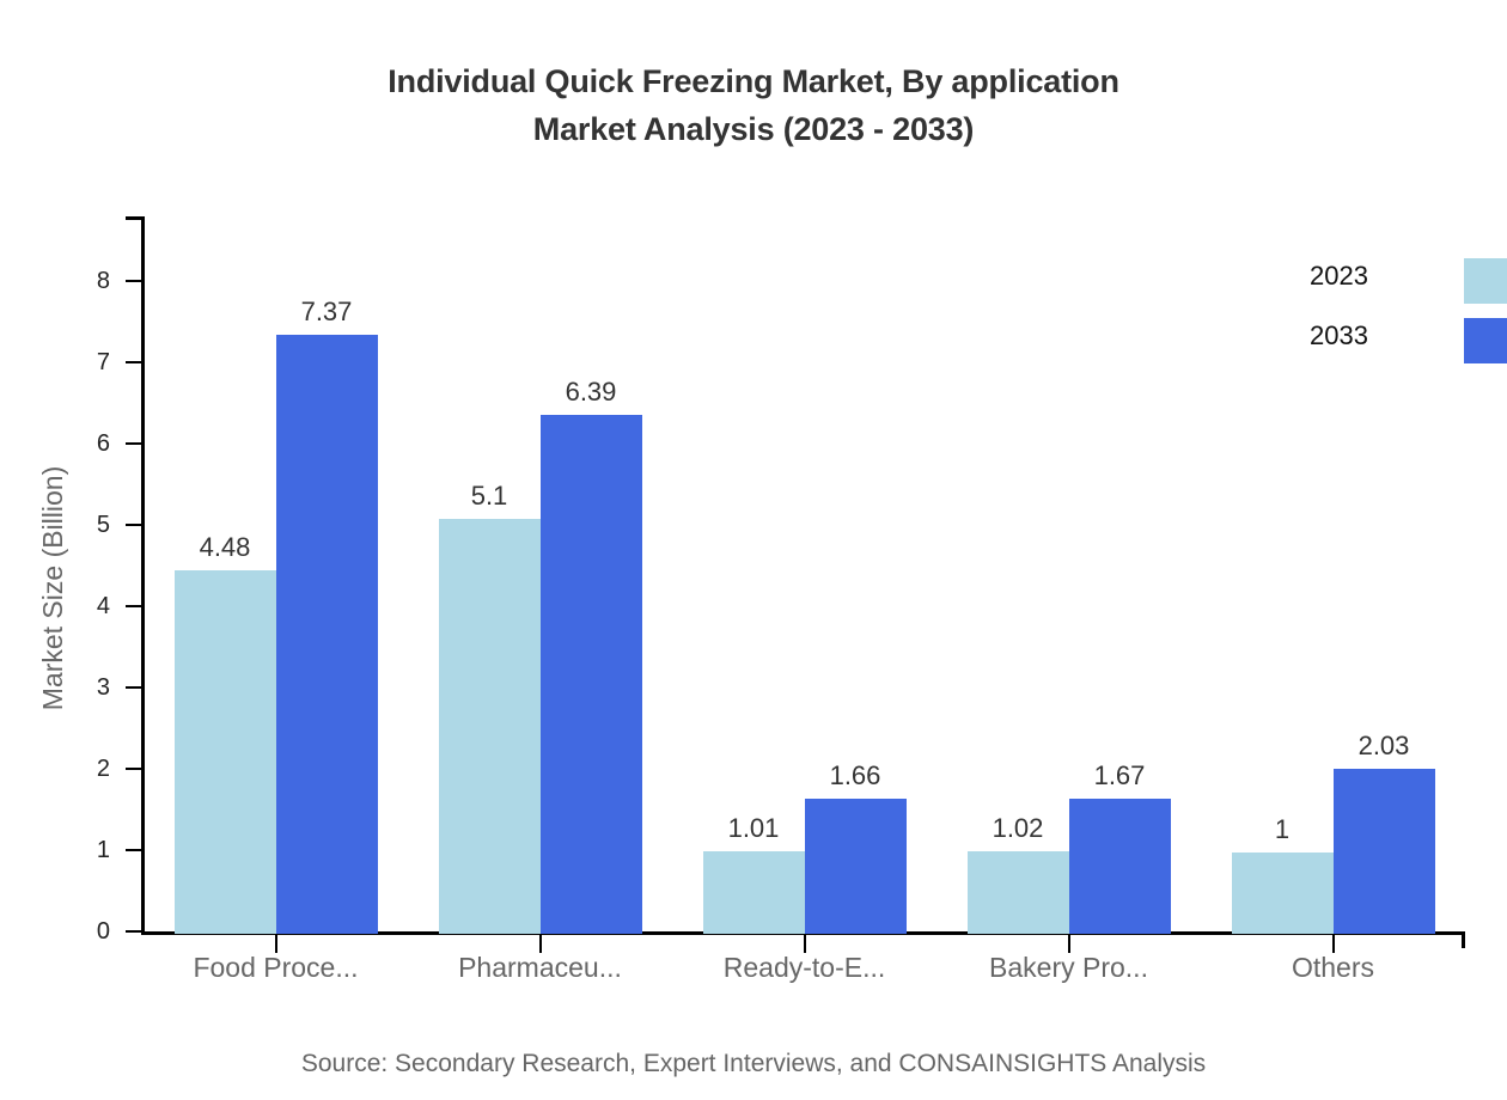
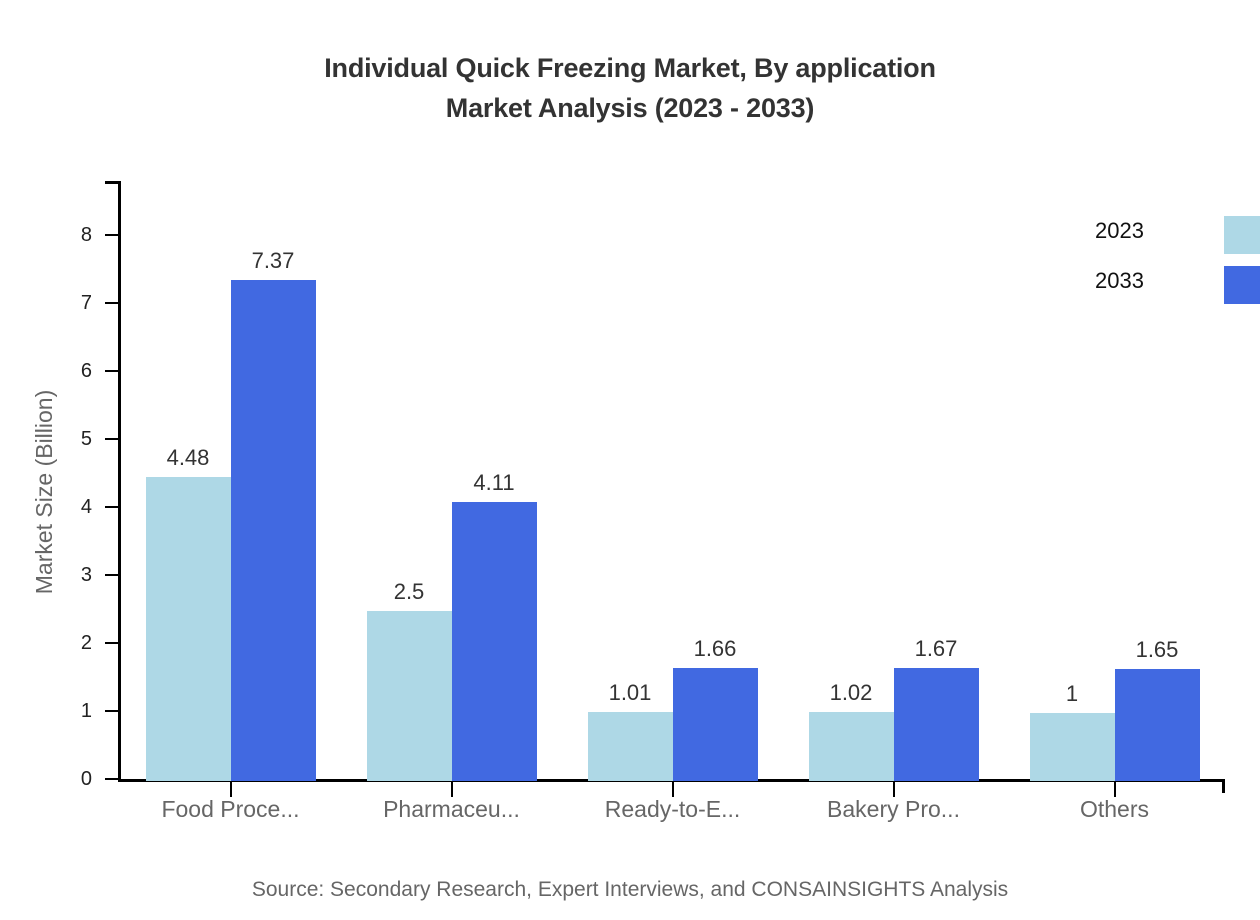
2023/Pharmaceu...: 5.1 -> 2.5
2033/Pharmaceu...: 6.39 -> 4.11
2033/Others: 2.03 -> 1.65
